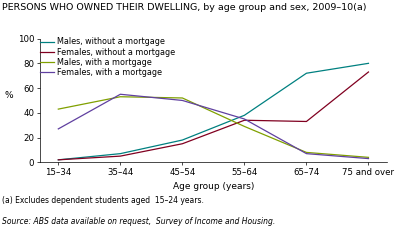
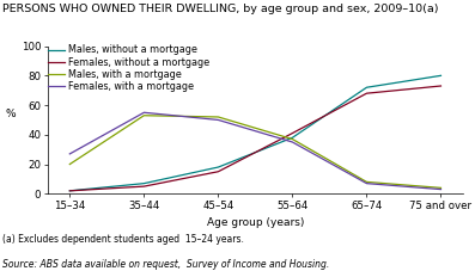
Males, with a mortgage/15–34: 43 -> 20
Females, without a mortgage/55–64: 34 -> 41
Males, with a mortgage/55–64: 29 -> 37
Females, without a mortgage/65–74: 33 -> 68
